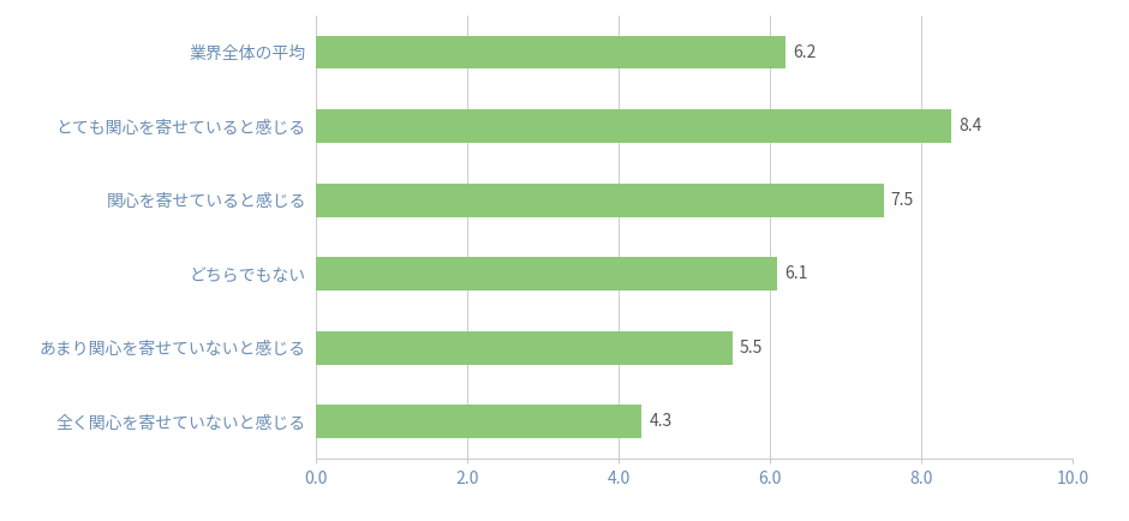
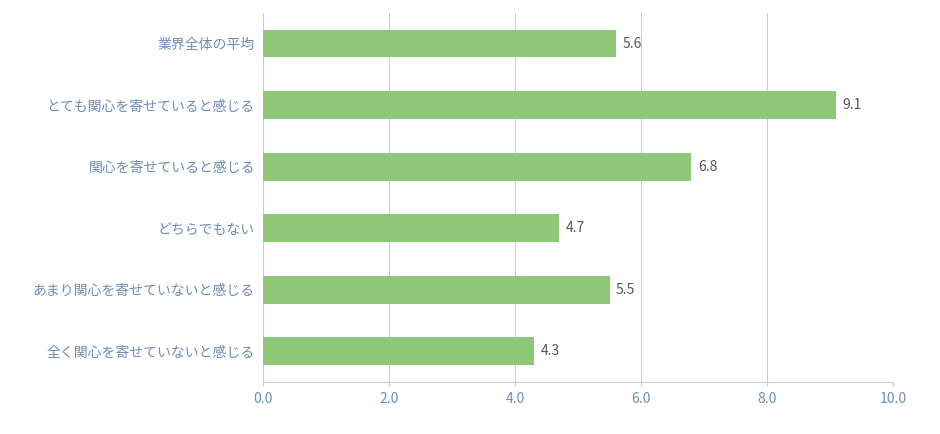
業界全体の平均: 6.2 -> 5.6
とても関心を寄せていると感じる: 8.4 -> 9.1
関心を寄せていると感じる: 7.5 -> 6.8
どちらでもない: 6.1 -> 4.7
